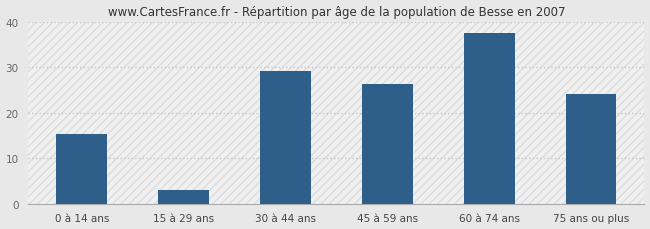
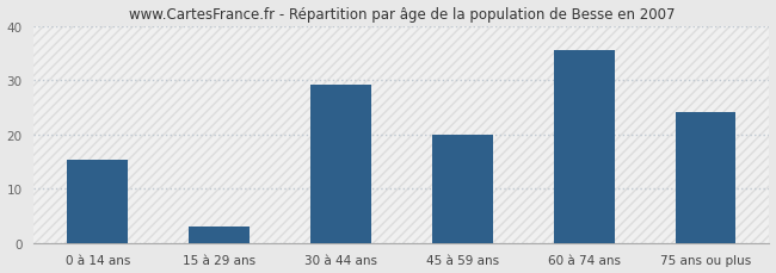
45 à 59 ans: 26.2 -> 20.0
60 à 74 ans: 37.5 -> 35.5
